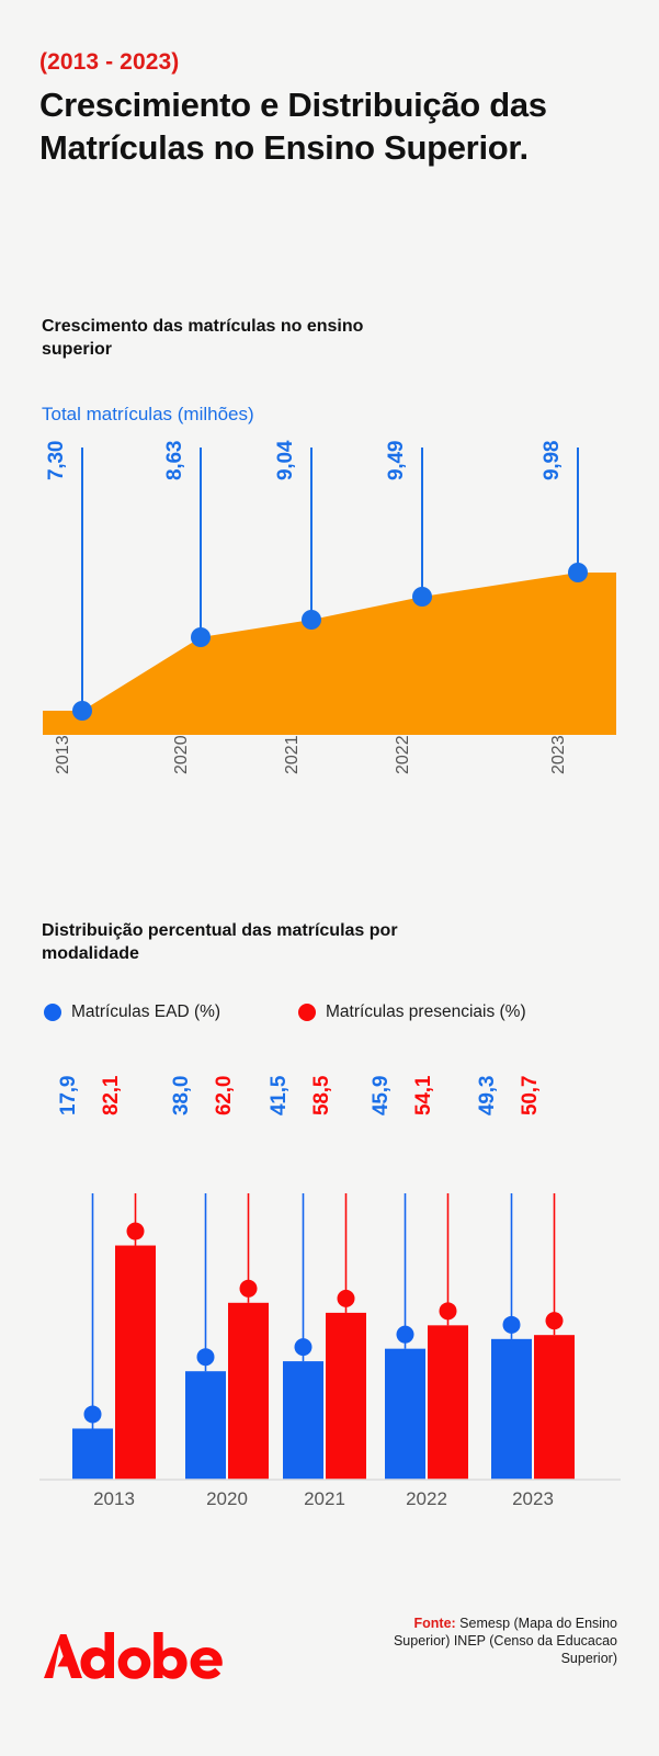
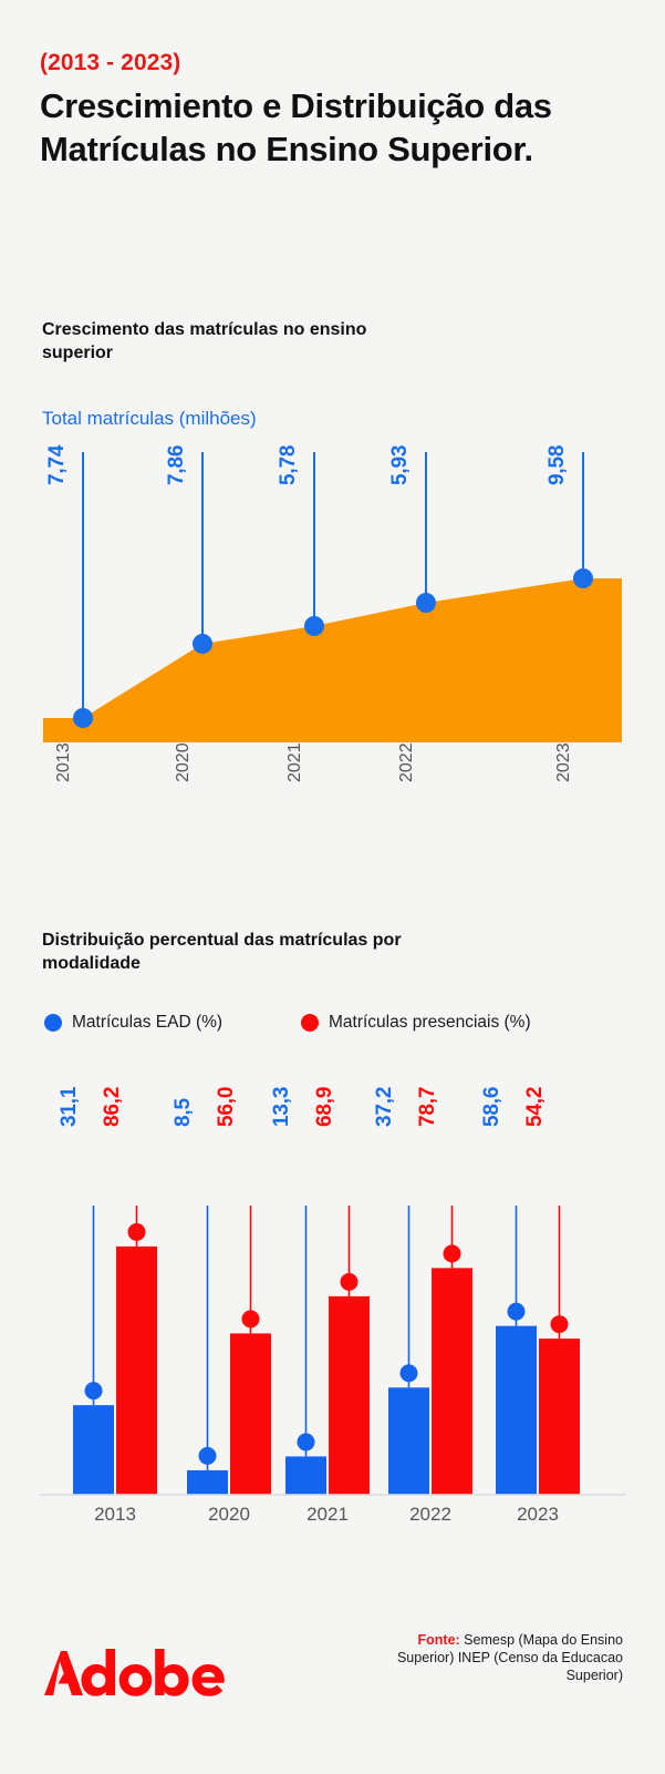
Crescimento das matrículas no ensino superior/2013: 7,30 -> 7,74
Crescimento das matrículas no ensino superior/2020: 8,63 -> 7,86
Crescimento das matrículas no ensino superior/2021: 9,04 -> 5,78
Crescimento das matrículas no ensino superior/2022: 9,49 -> 5,93
Crescimento das matrículas no ensino superior/2023: 9,98 -> 9,58
Distribuição percentual das matrículas por modalidade/Matrículas EAD (%)/2013: 17,9 -> 31,1
Distribuição percentual das matrículas por modalidade/Matrículas presenciais (%)/2013: 82,1 -> 86,2
Distribuição percentual das matrículas por modalidade/Matrículas EAD (%)/2020: 38,0 -> 8,5
Distribuição percentual das matrículas por modalidade/Matrículas presenciais (%)/2020: 62,0 -> 56,0
Distribuição percentual das matrículas por modalidade/Matrículas EAD (%)/2021: 41,5 -> 13,3
Distribuição percentual das matrículas por modalidade/Matrículas presenciais (%)/2021: 58,5 -> 68,9
Distribuição percentual das matrículas por modalidade/Matrículas EAD (%)/2022: 45,9 -> 37,2
Distribuição percentual das matrículas por modalidade/Matrículas presenciais (%)/2022: 54,1 -> 78,7
Distribuição percentual das matrículas por modalidade/Matrículas EAD (%)/2023: 49,3 -> 58,6
Distribuição percentual das matrículas por modalidade/Matrículas presenciais (%)/2023: 50,7 -> 54,2
